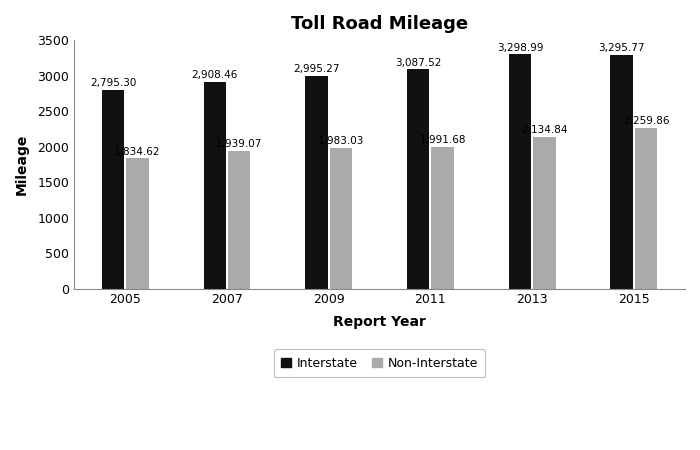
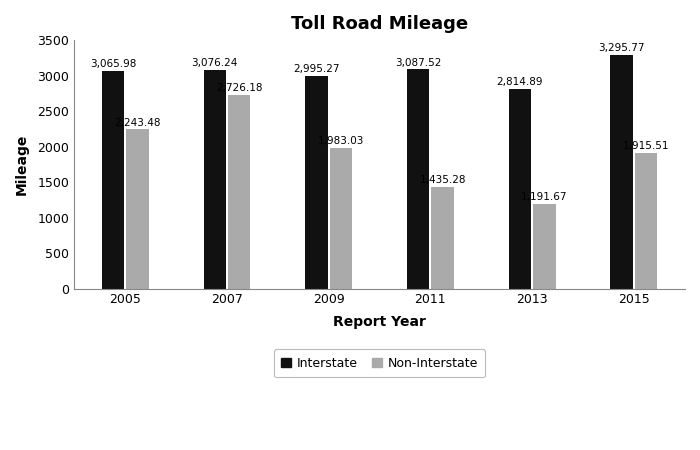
Interstate/2005: 2,795.30 -> 3,065.98
Non-Interstate/2005: 1,834.62 -> 2,243.48
Interstate/2007: 2,908.46 -> 3,076.24
Non-Interstate/2007: 1,939.07 -> 2,726.18
Non-Interstate/2011: 1,991.68 -> 1,435.28
Interstate/2013: 3,298.99 -> 2,814.89
Non-Interstate/2013: 2,134.84 -> 1,191.67
Non-Interstate/2015: 2,259.86 -> 1,915.51
